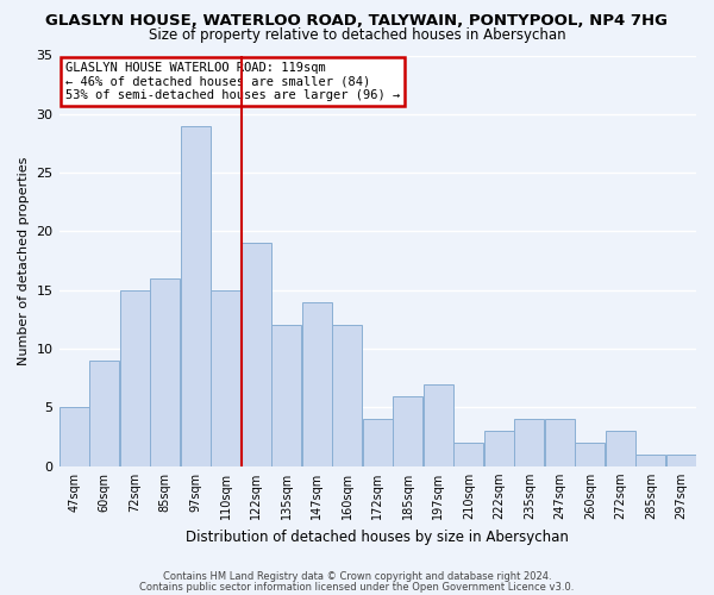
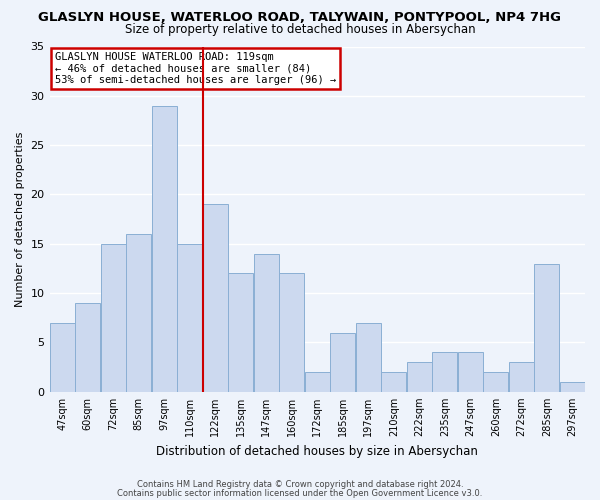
47sqm: 5 -> 7
172sqm: 4 -> 2
285sqm: 1 -> 13
